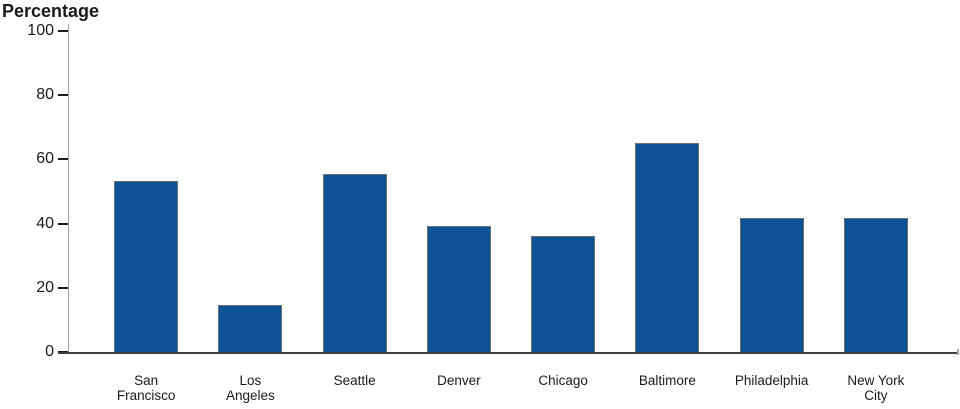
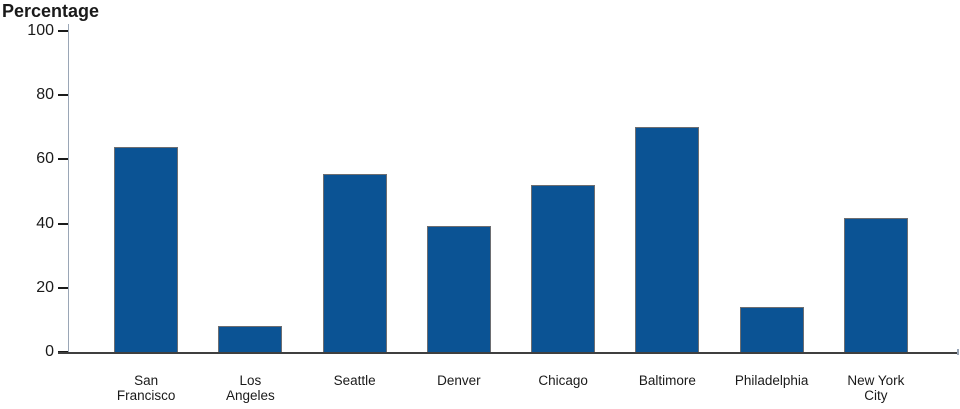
San Francisco: 53 -> 64
Los Angeles: 14 -> 8
Chicago: 36 -> 52
Baltimore: 65 -> 70
Philadelphia: 42 -> 14
